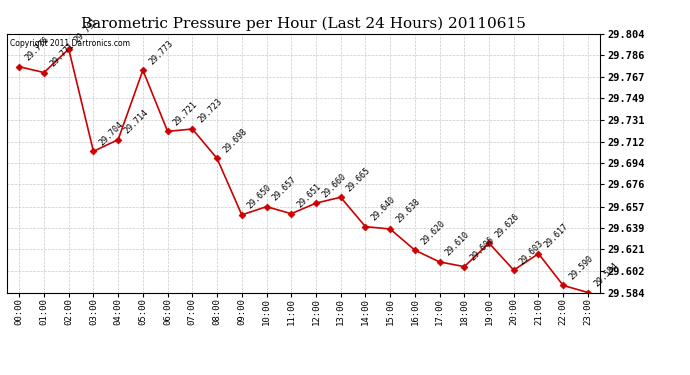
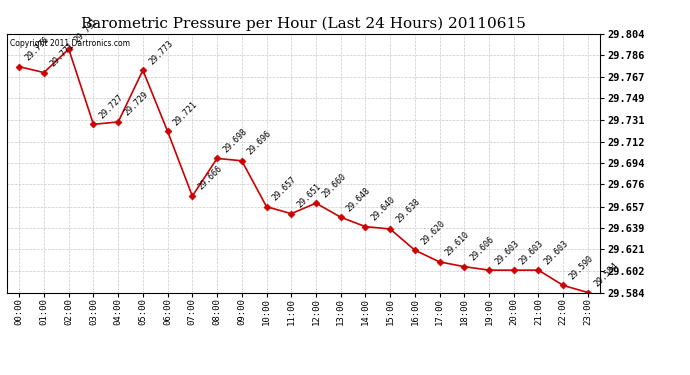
03:00: 29.704 -> 29.727
04:00: 29.714 -> 29.729
07:00: 29.723 -> 29.666
09:00: 29.650 -> 29.696
13:00: 29.665 -> 29.648
19:00: 29.626 -> 29.603
21:00: 29.617 -> 29.603
